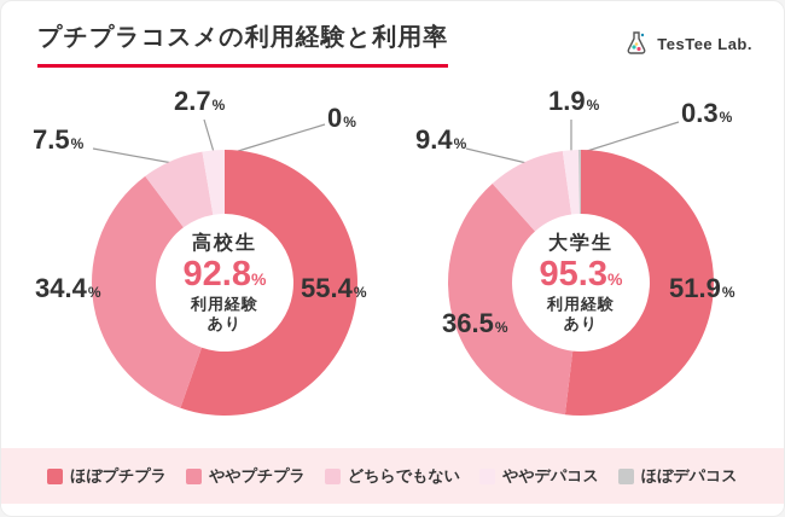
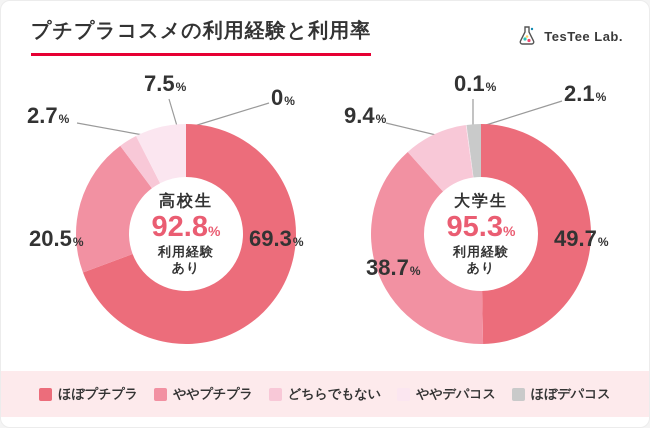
高校生/ほぼプチプラ: 55.4 -> 69.3
高校生/ややプチプラ: 34.4 -> 20.5
高校生/どちらでもない: 7.5 -> 2.7
高校生/ややデパコス: 2.7 -> 7.5
大学生/ほぼプチプラ: 51.9 -> 49.7
大学生/ややプチプラ: 36.5 -> 38.7
大学生/ややデパコス: 1.9 -> 0.1
大学生/ほぼデパコス: 0.3 -> 2.1
